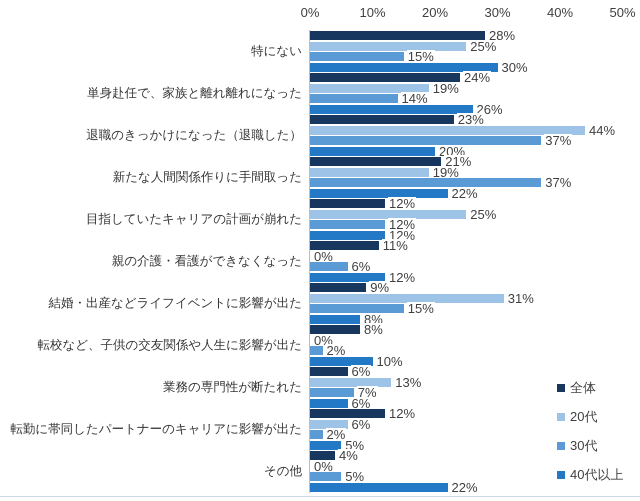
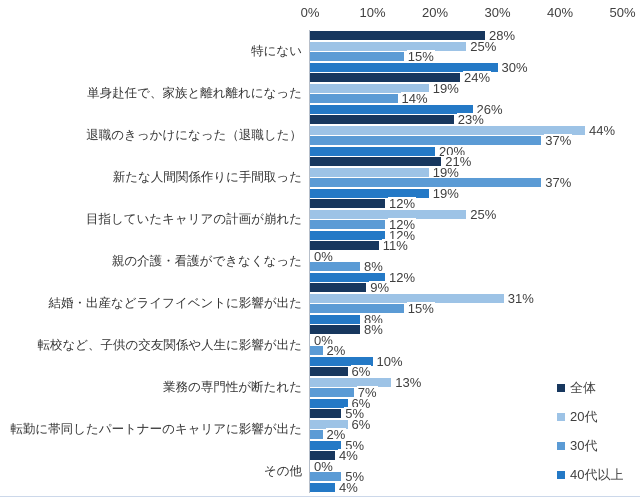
40代以上/新たな人間関係作りに手間取った: 22% -> 19%
30代/親の介護・看護ができなくなった: 6% -> 8%
全体/転勤に帯同したパートナーのキャリアに影響が出た: 12% -> 5%
40代以上/その他: 22% -> 4%
